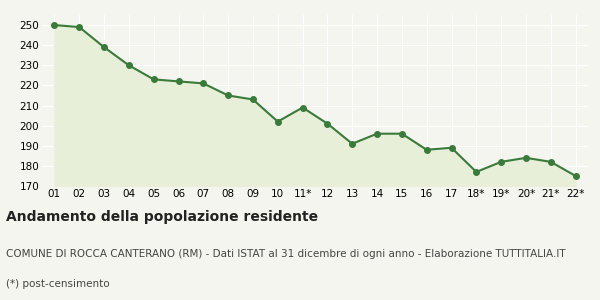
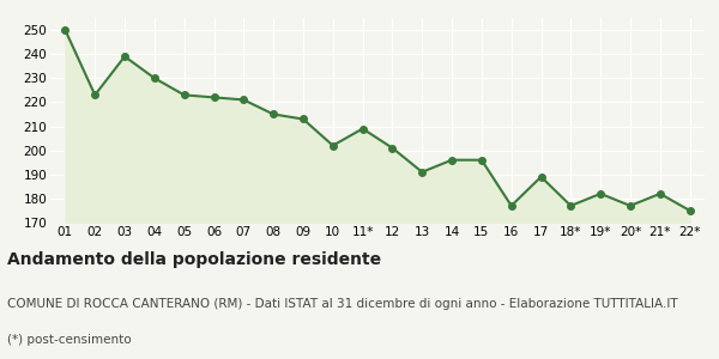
02: 249 -> 223
16: 188 -> 177
20*: 184 -> 177
